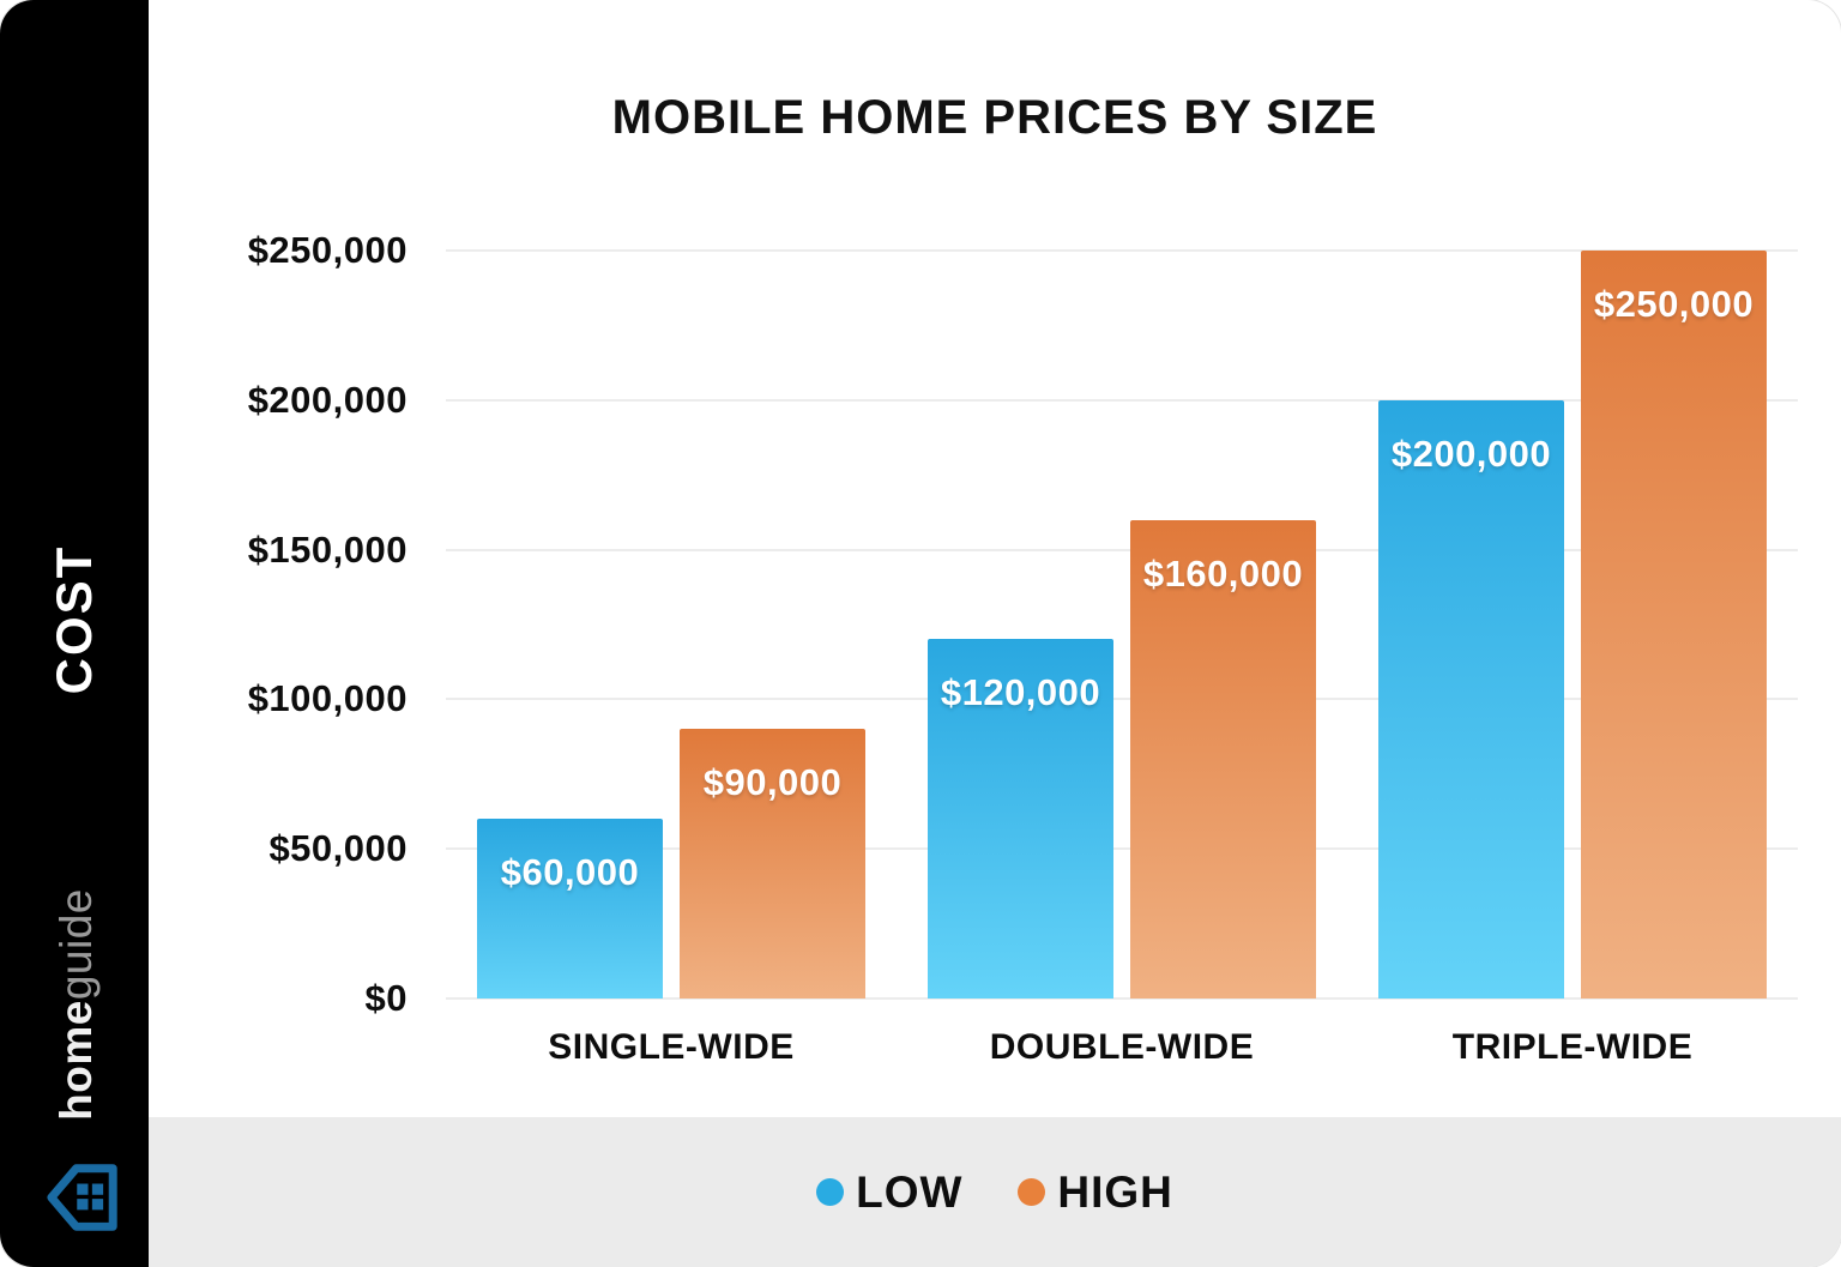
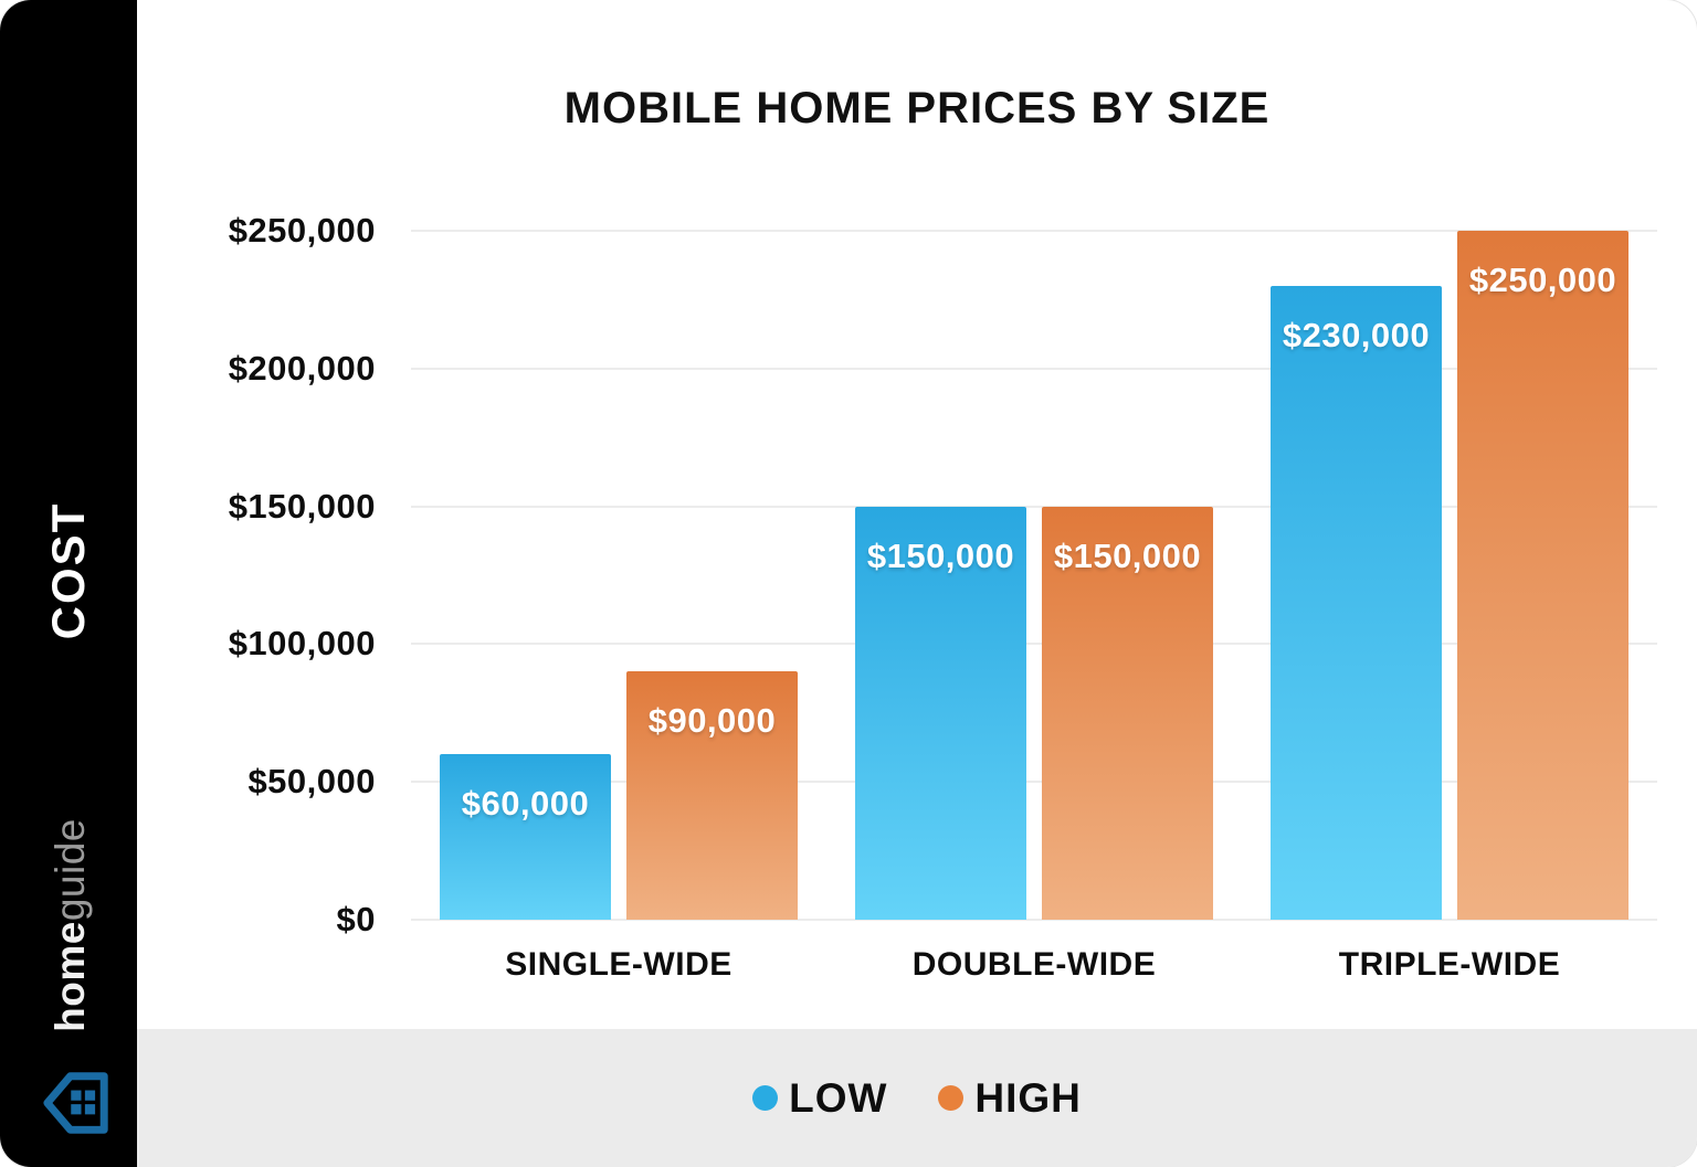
LOW/DOUBLE-WIDE: $120,000 -> $150,000
HIGH/DOUBLE-WIDE: $160,000 -> $150,000
LOW/TRIPLE-WIDE: $200,000 -> $230,000
